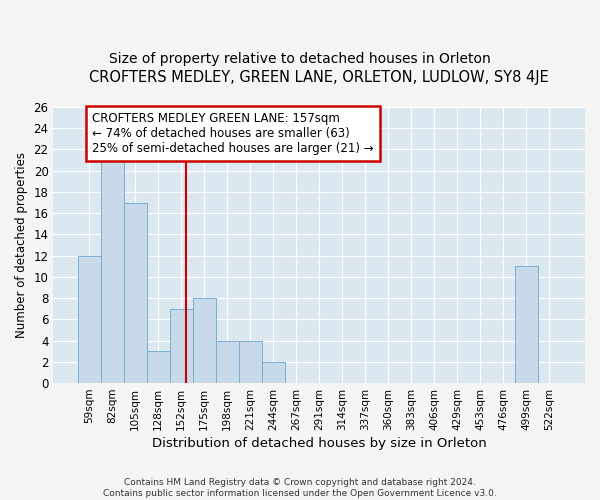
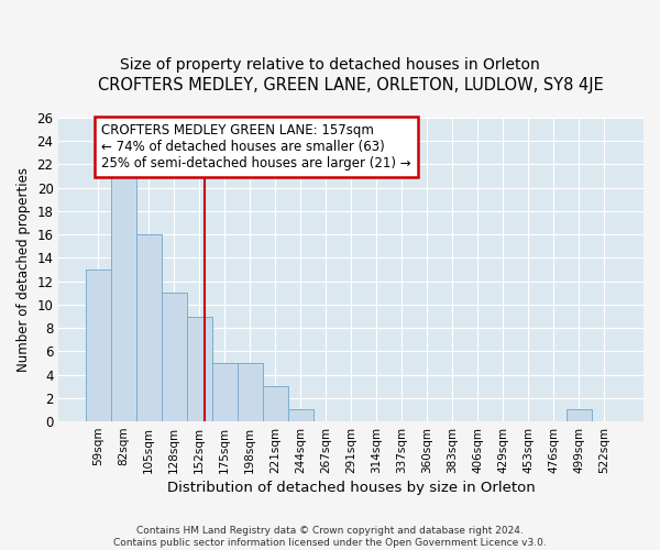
59sqm: 12 -> 13
105sqm: 17 -> 16
128sqm: 3 -> 11
152sqm: 7 -> 9
175sqm: 8 -> 5
198sqm: 4 -> 5
221sqm: 4 -> 3
244sqm: 2 -> 1
499sqm: 11 -> 1
